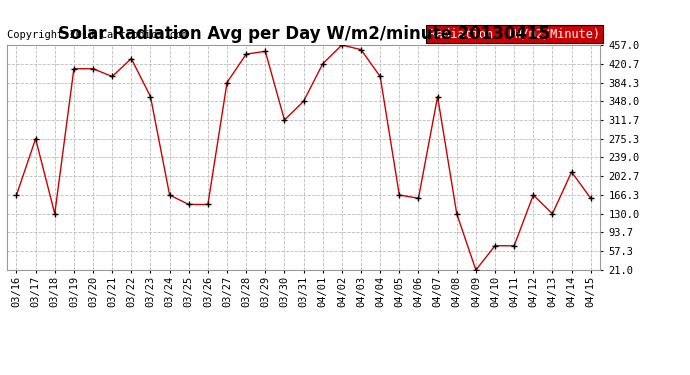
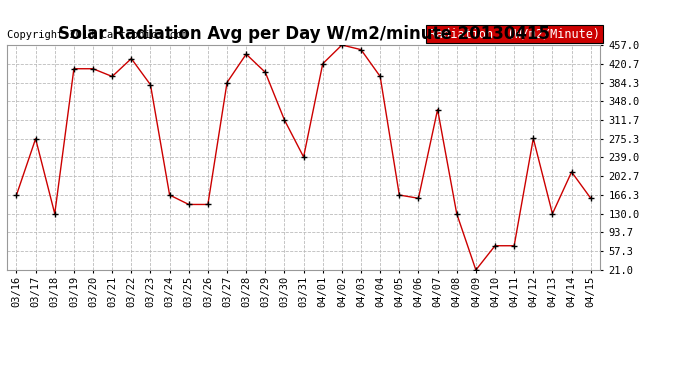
03/23: 357 -> 380
03/29: 445 -> 404
03/31: 348 -> 240
04/07: 357 -> 332
04/12: 166 -> 276
